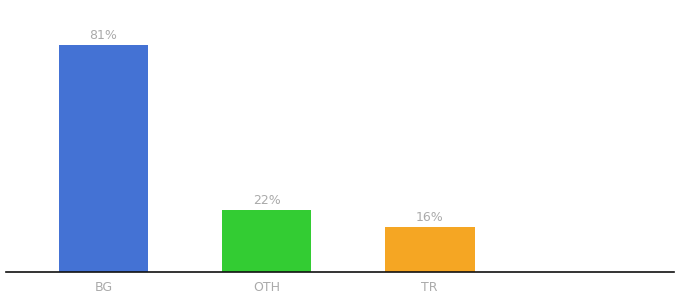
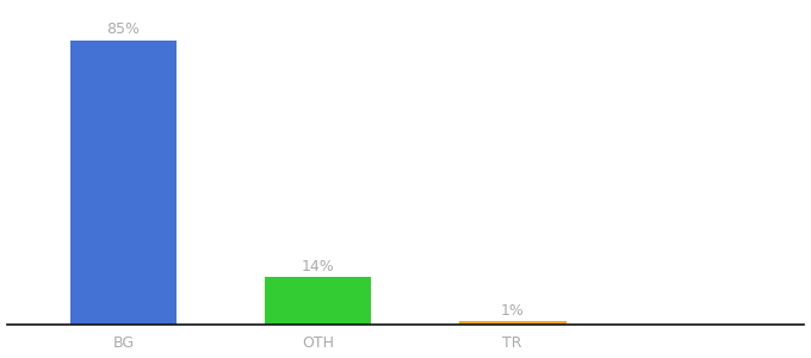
BG: 81% -> 85%
OTH: 22% -> 14%
TR: 16% -> 1%
